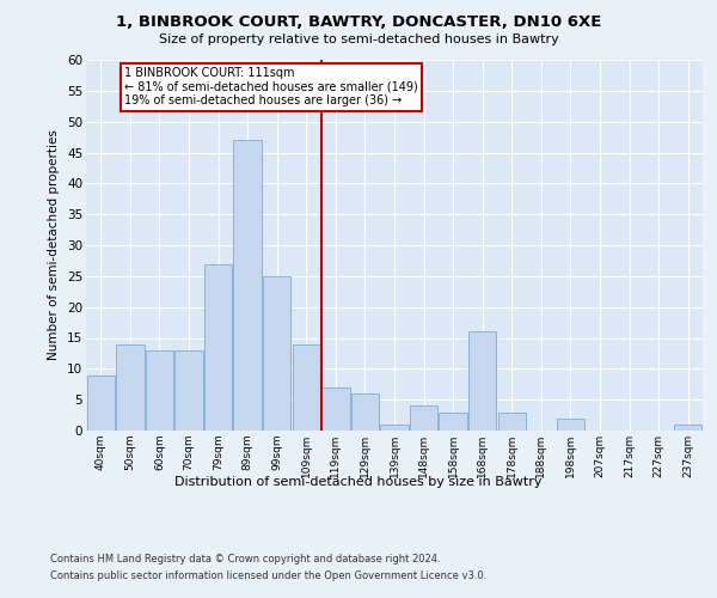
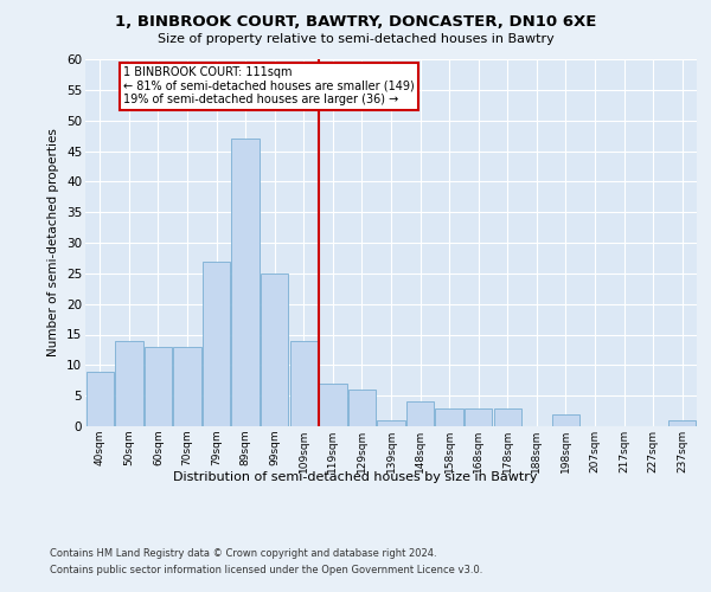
168sqm: 16 -> 3
